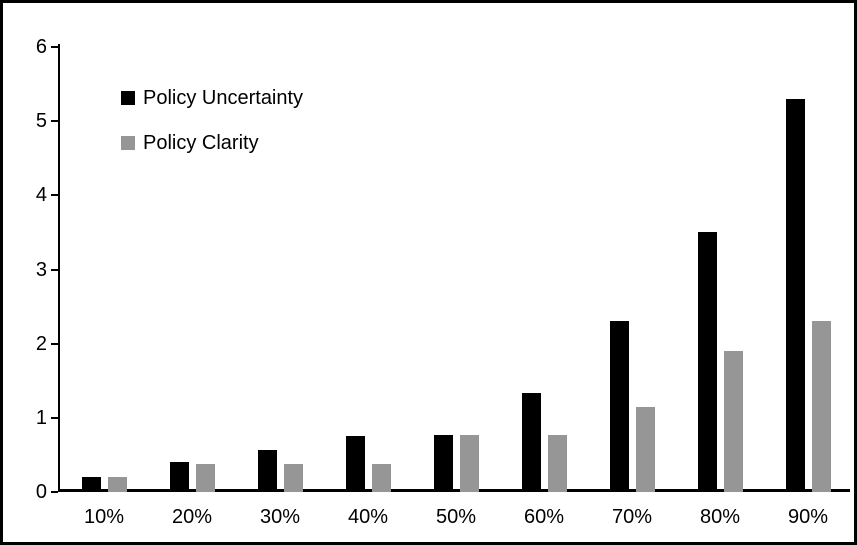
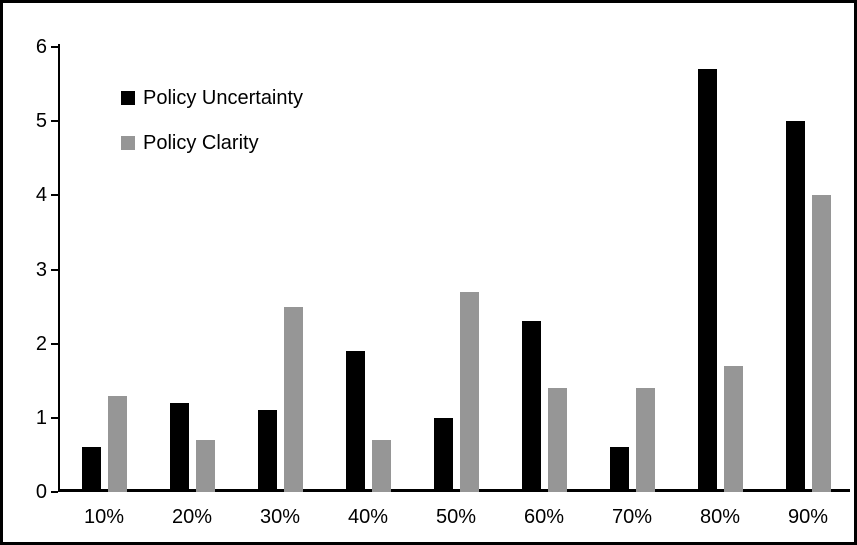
Policy Uncertainty/10%: 0.2 -> 0.6
Policy Clarity/10%: 0.2 -> 1.3
Policy Uncertainty/20%: 0.4 -> 1.2
Policy Clarity/20%: 0.4 -> 0.7
Policy Uncertainty/30%: 0.6 -> 1.1
Policy Clarity/30%: 0.4 -> 2.5
Policy Uncertainty/40%: 0.8 -> 1.9
Policy Clarity/40%: 0.4 -> 0.7
Policy Uncertainty/50%: 0.8 -> 1.0
Policy Clarity/50%: 0.8 -> 2.7
Policy Uncertainty/60%: 1.3 -> 2.3
Policy Clarity/60%: 0.8 -> 1.4
Policy Uncertainty/70%: 2.3 -> 0.6
Policy Clarity/70%: 1.1 -> 1.4
Policy Uncertainty/80%: 3.5 -> 5.7
Policy Clarity/80%: 1.9 -> 1.7
Policy Uncertainty/90%: 5.3 -> 5.0
Policy Clarity/90%: 2.3 -> 4.0
